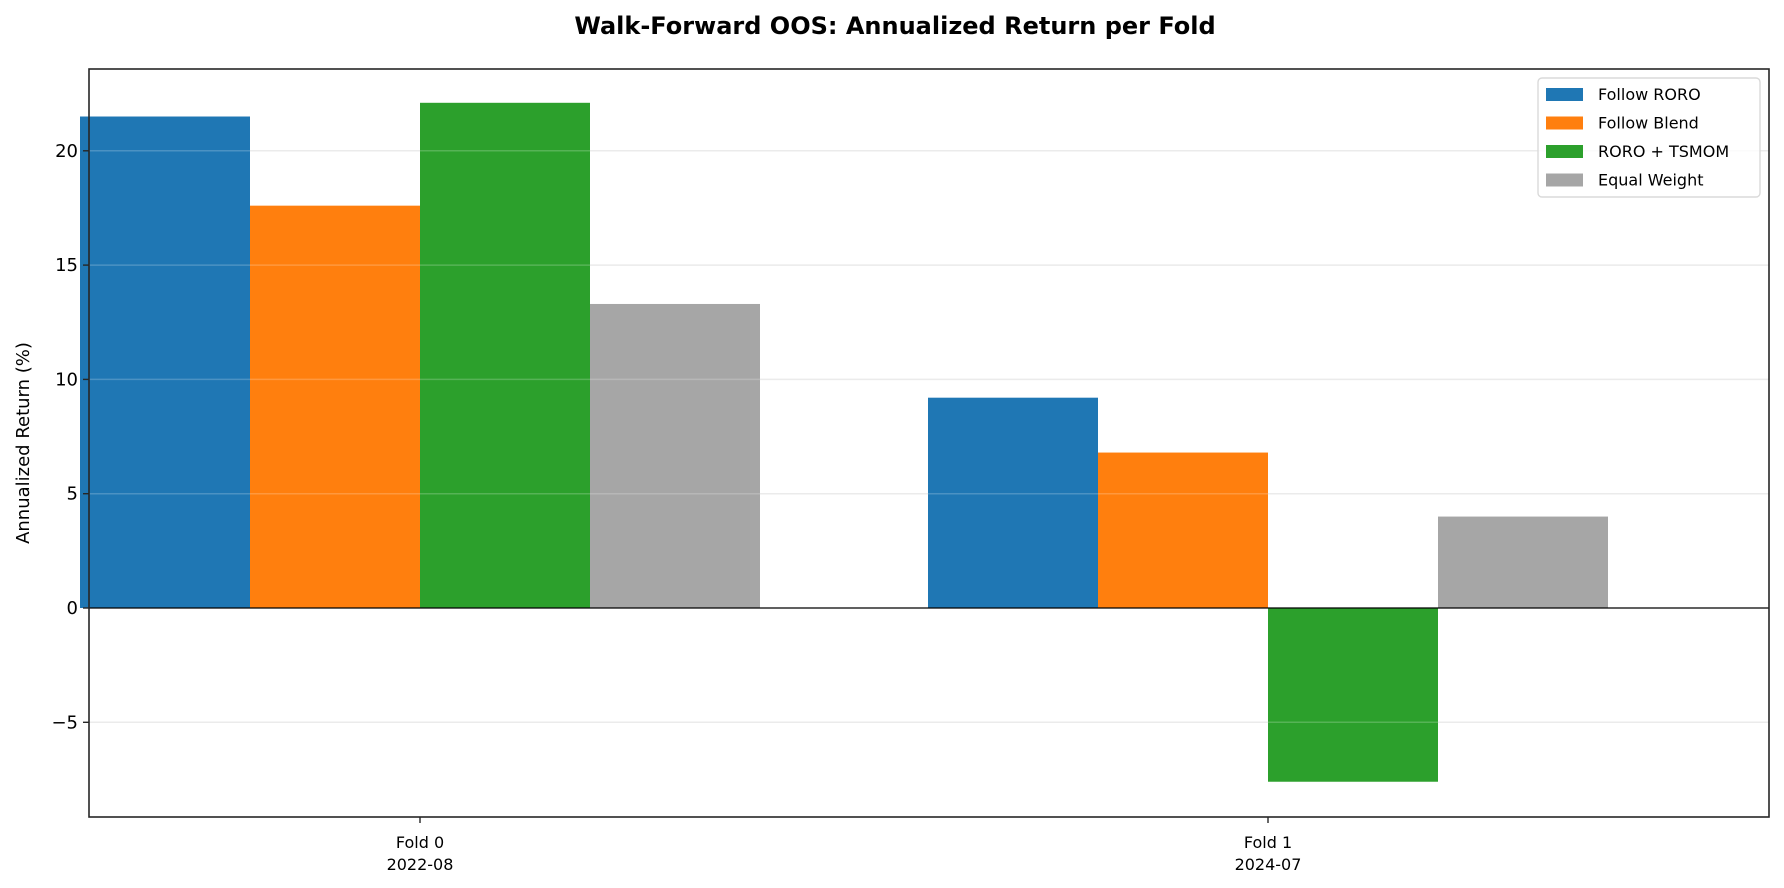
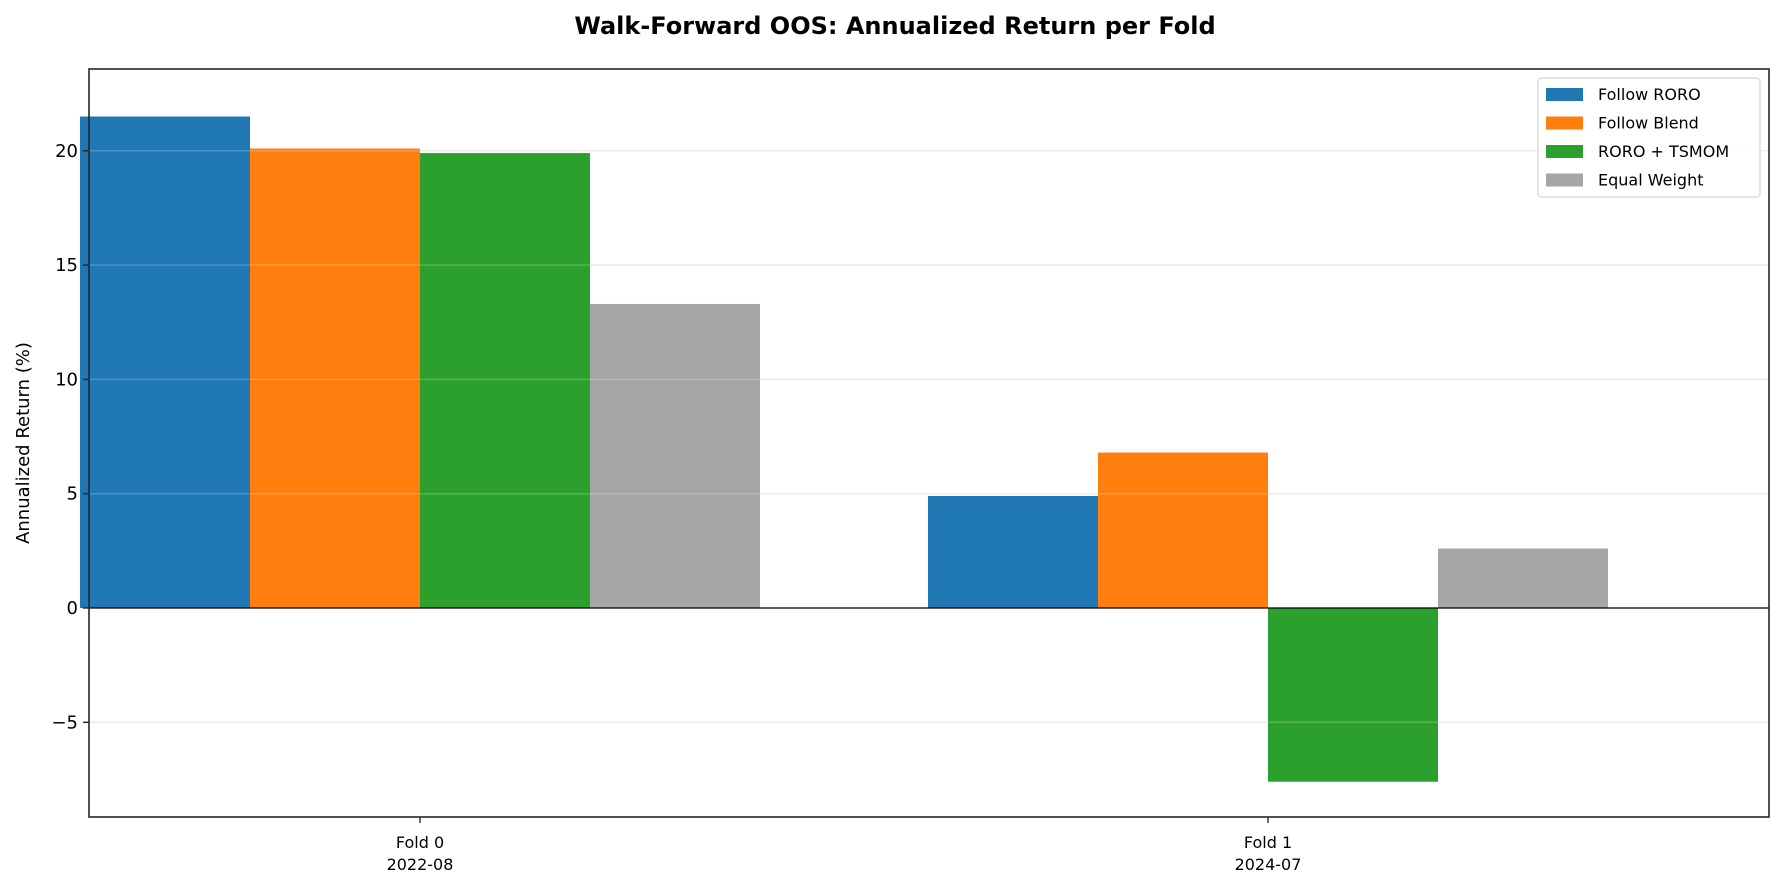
Follow Blend/Fold 0 2022-08: 17.6 -> 20.1
RORO + TSMOM/Fold 0 2022-08: 22.1 -> 19.9
Follow RORO/Fold 1 2024-07: 9.2 -> 4.9
Equal Weight/Fold 1 2024-07: 4.0 -> 2.6
